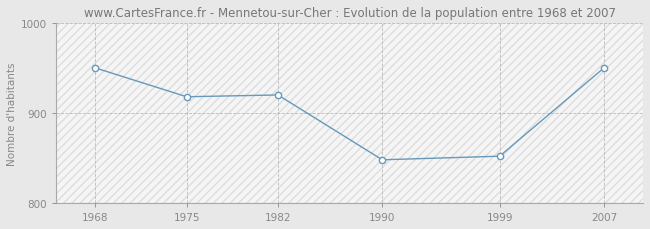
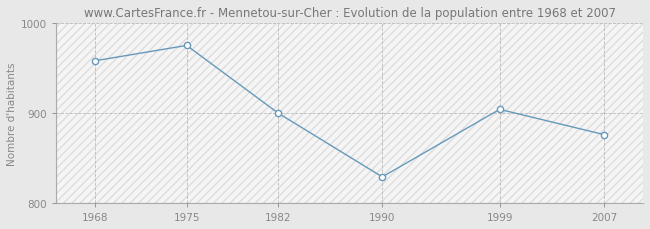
1968: 950 -> 958
1975: 918 -> 975
1982: 920 -> 900
1990: 848 -> 829
1999: 852 -> 904
2007: 950 -> 876
